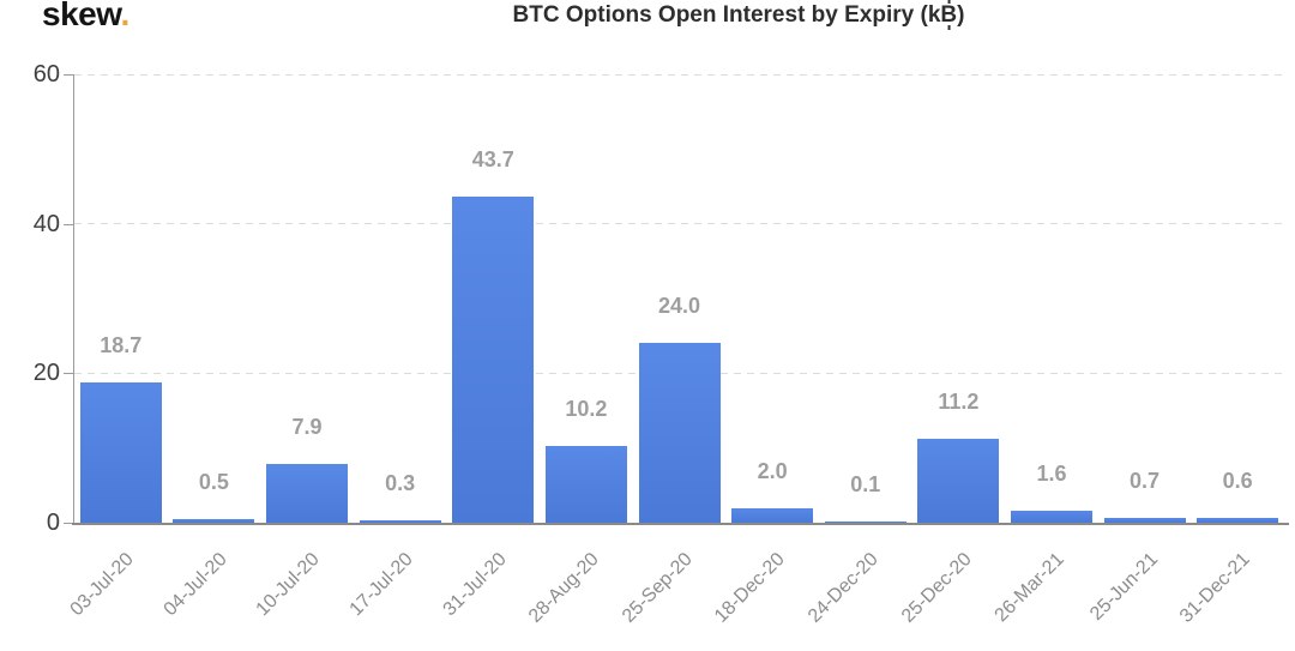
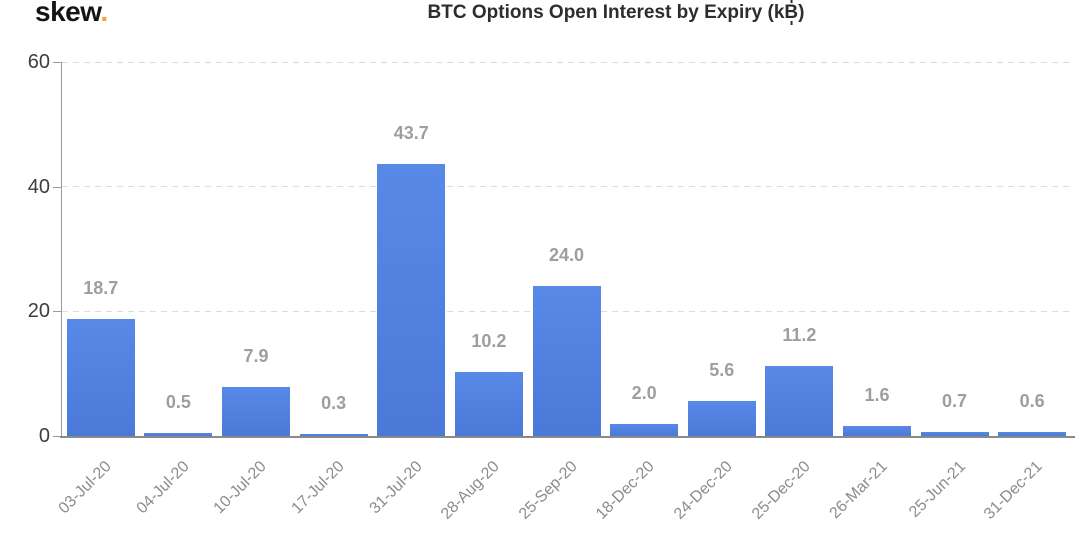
24-Dec-20: 0.1 -> 5.6
